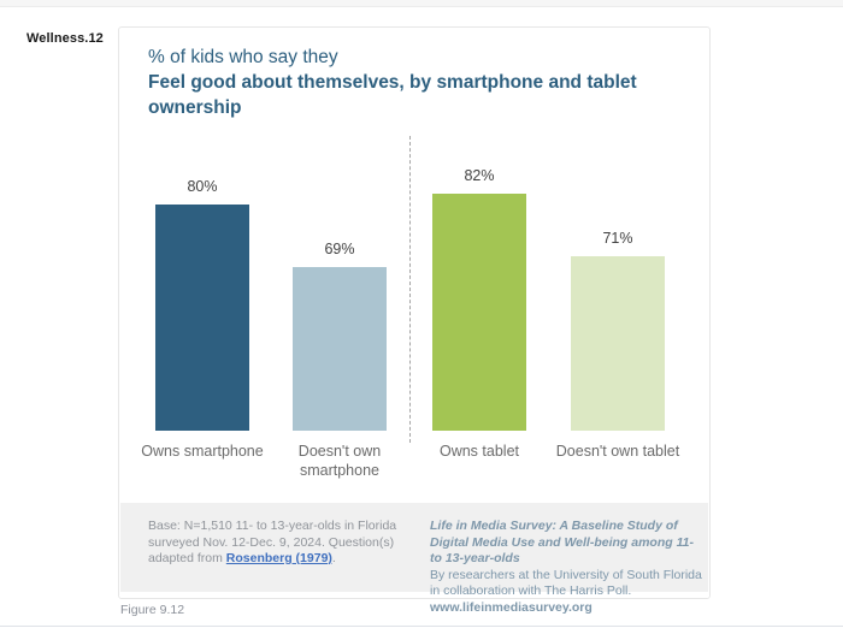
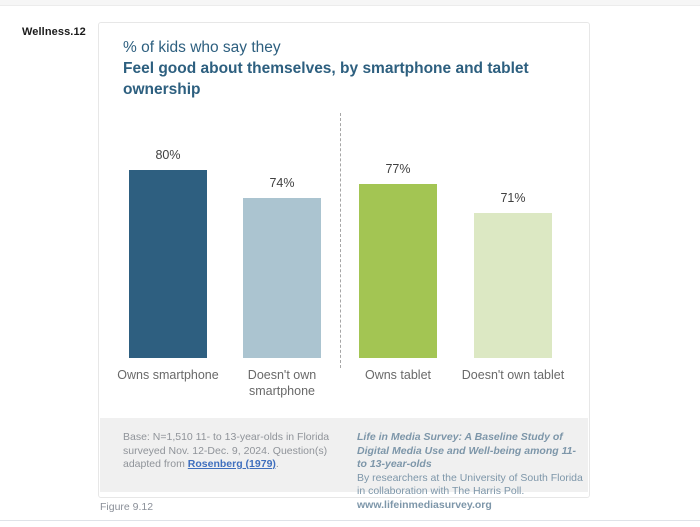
Doesn't own smartphone: 69% -> 74%
Owns tablet: 82% -> 77%
